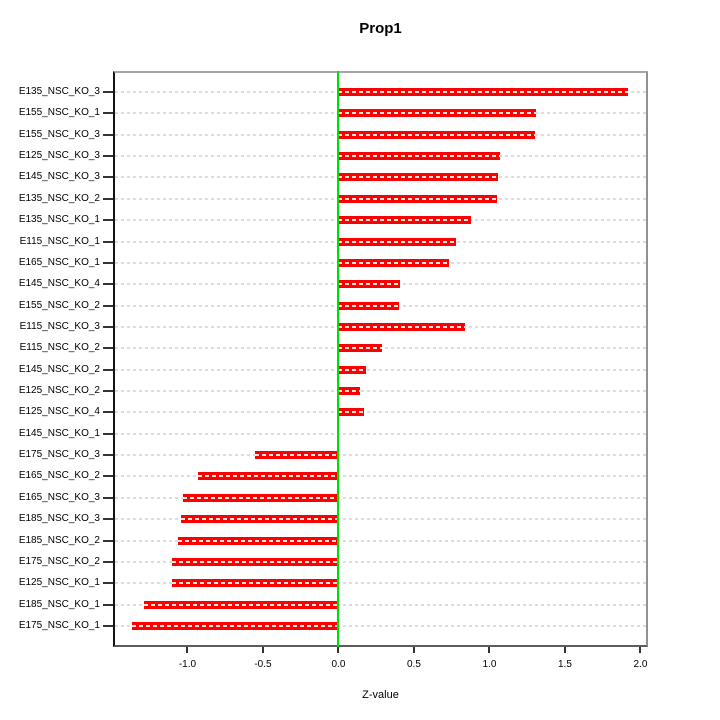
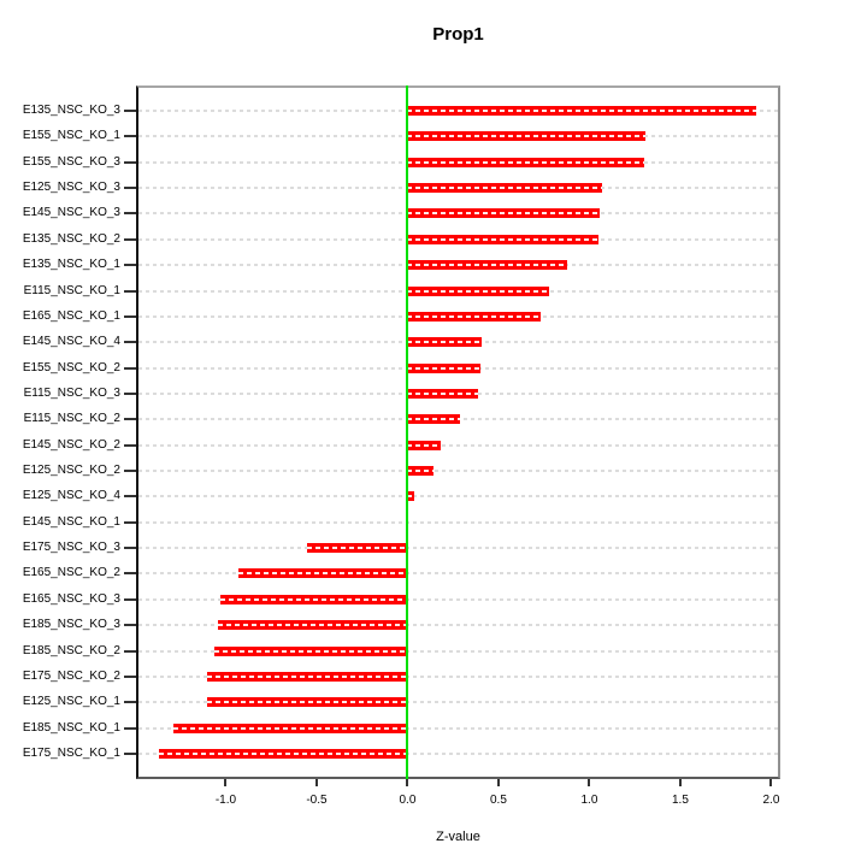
E115_NSC_KO_3: 0.84 -> 0.39
E125_NSC_KO_4: 0.17 -> 0.04
